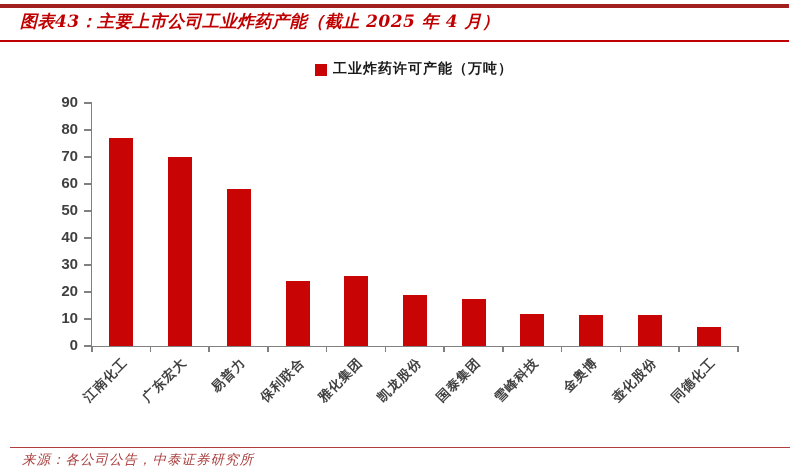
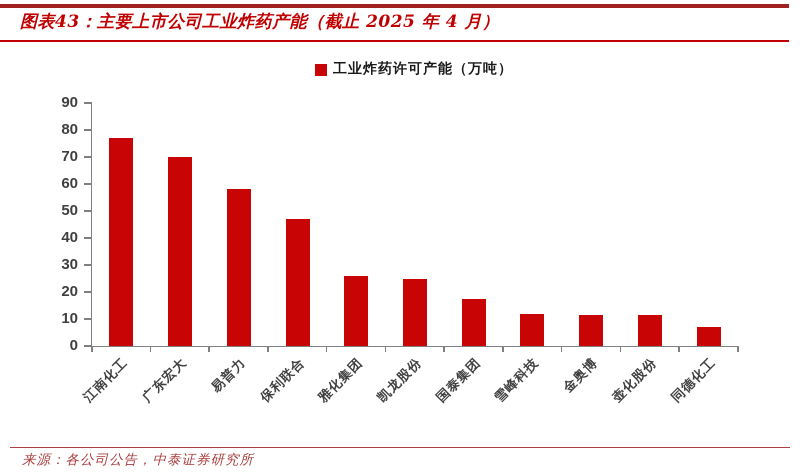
保利联合: 24 -> 47
凯龙股份: 19 -> 25
